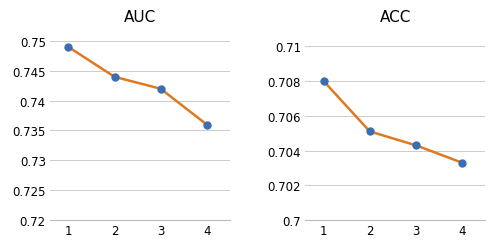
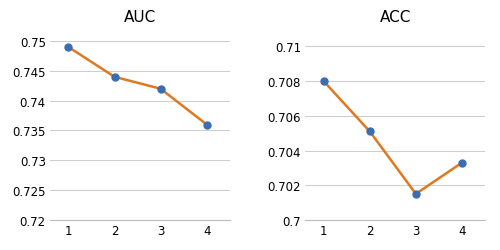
ACC/3: 0.7043 -> 0.7015
